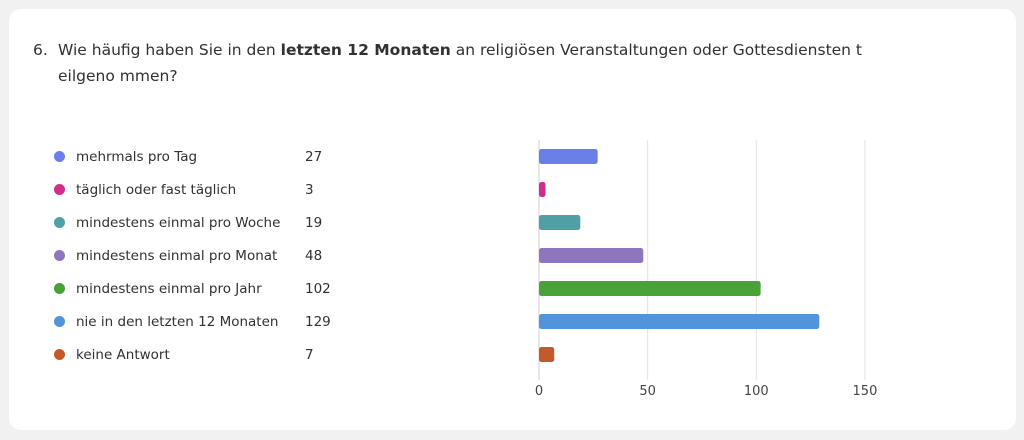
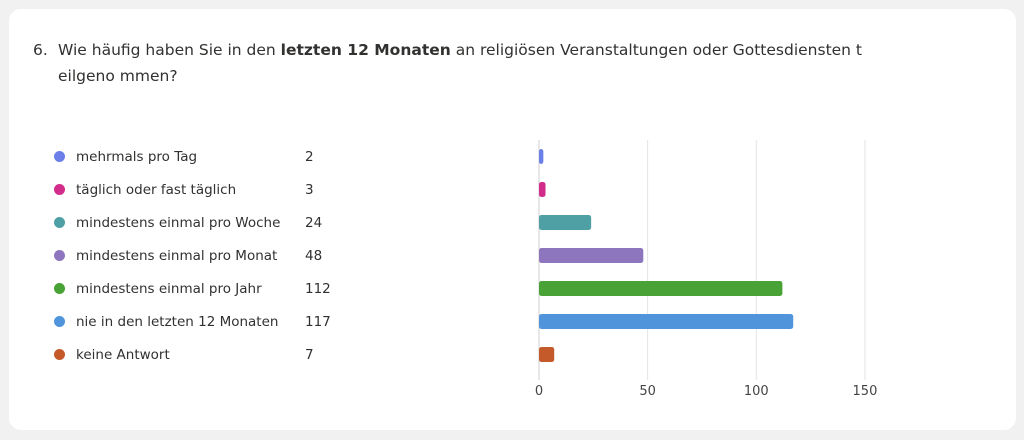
mehrmals pro Tag: 27 -> 2
mindestens einmal pro Woche: 19 -> 24
mindestens einmal pro Jahr: 102 -> 112
nie in den letzten 12 Monaten: 129 -> 117
